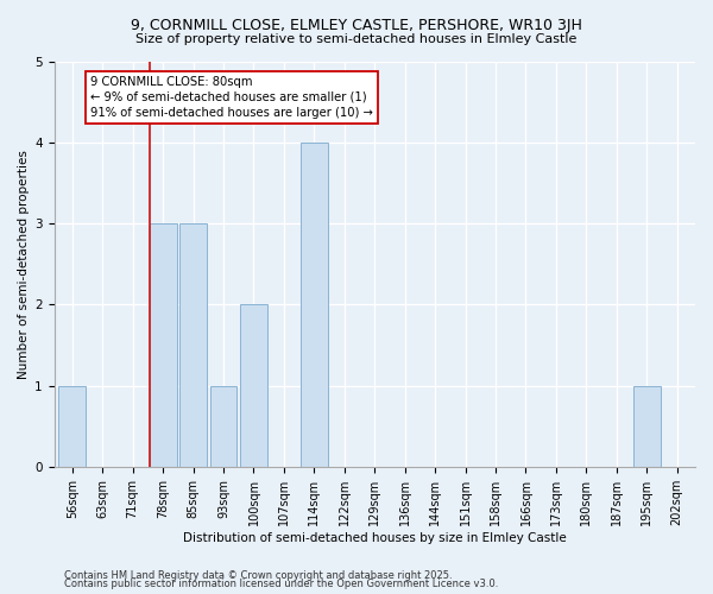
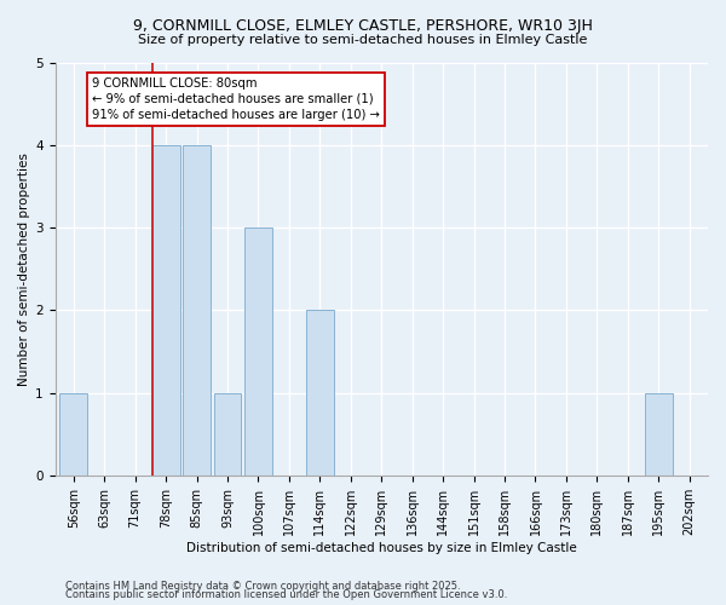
78sqm: 3 -> 4
85sqm: 3 -> 4
100sqm: 2 -> 3
114sqm: 4 -> 2
